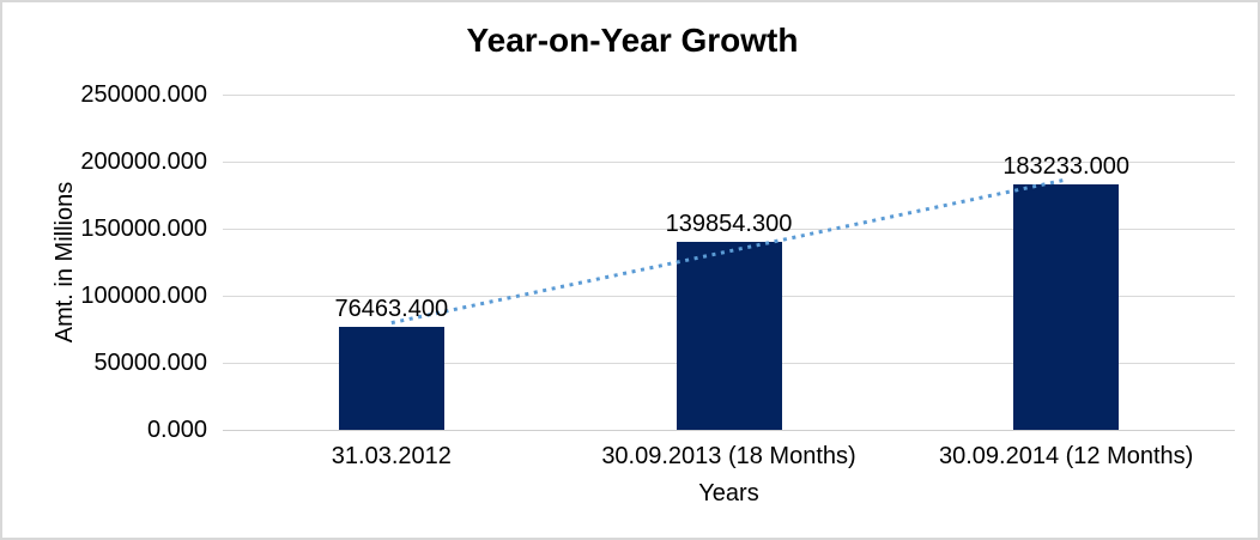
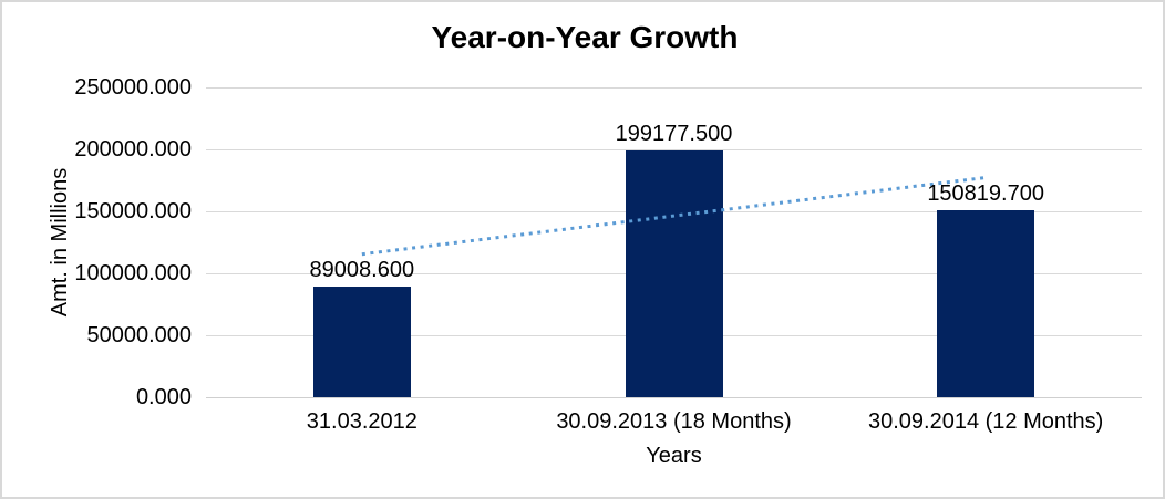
31.03.2012: 76463.400 -> 89008.600
30.09.2013 (18 Months): 139854.300 -> 199177.500
30.09.2014 (12 Months): 183233.000 -> 150819.700
